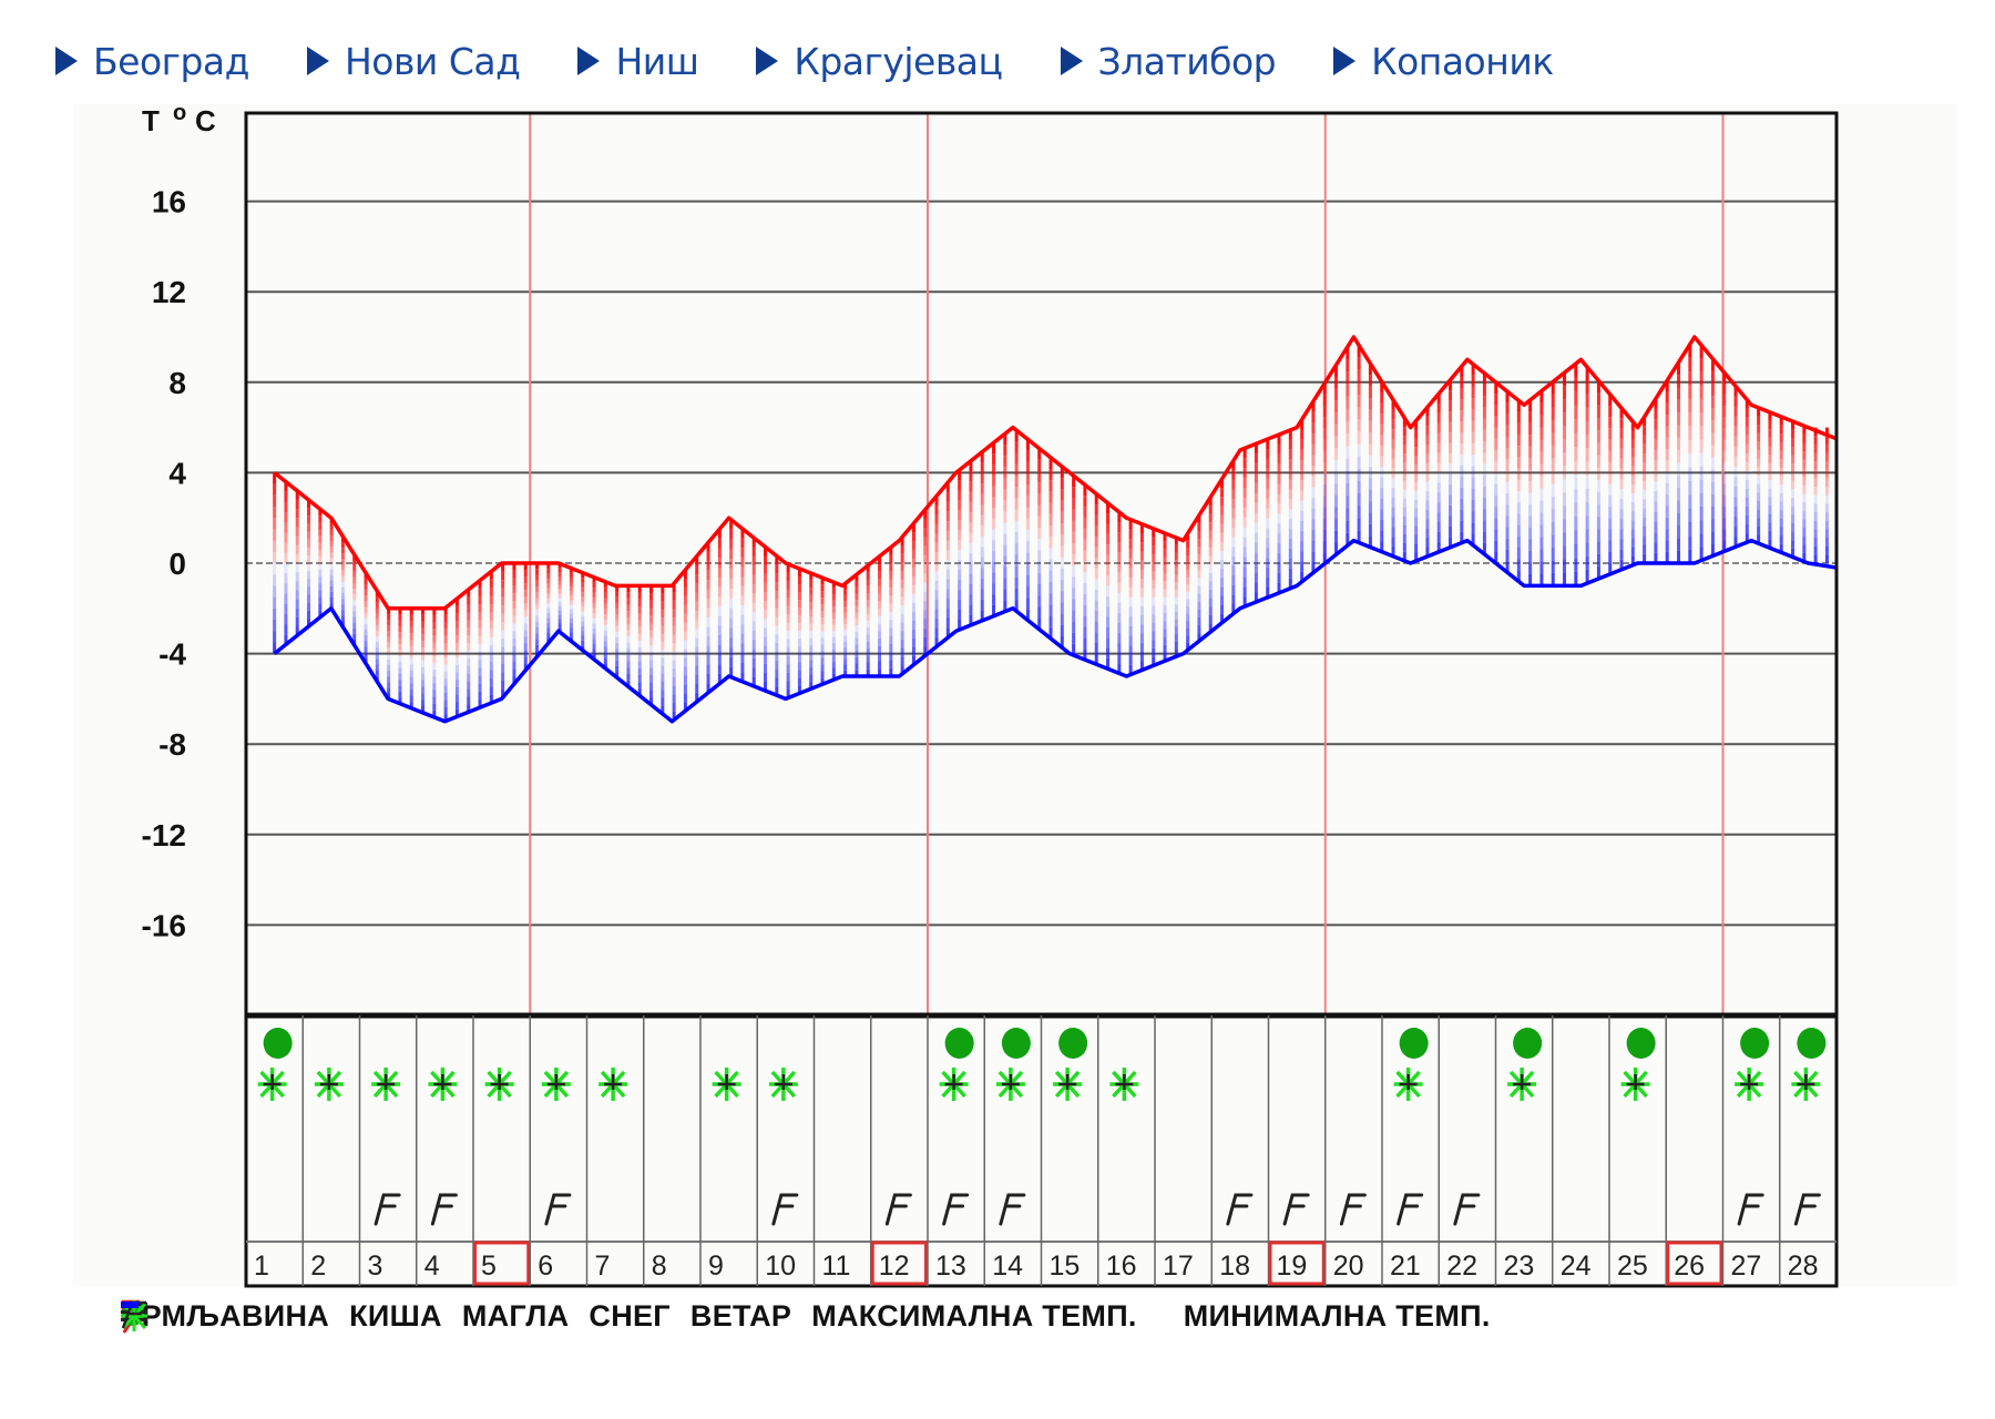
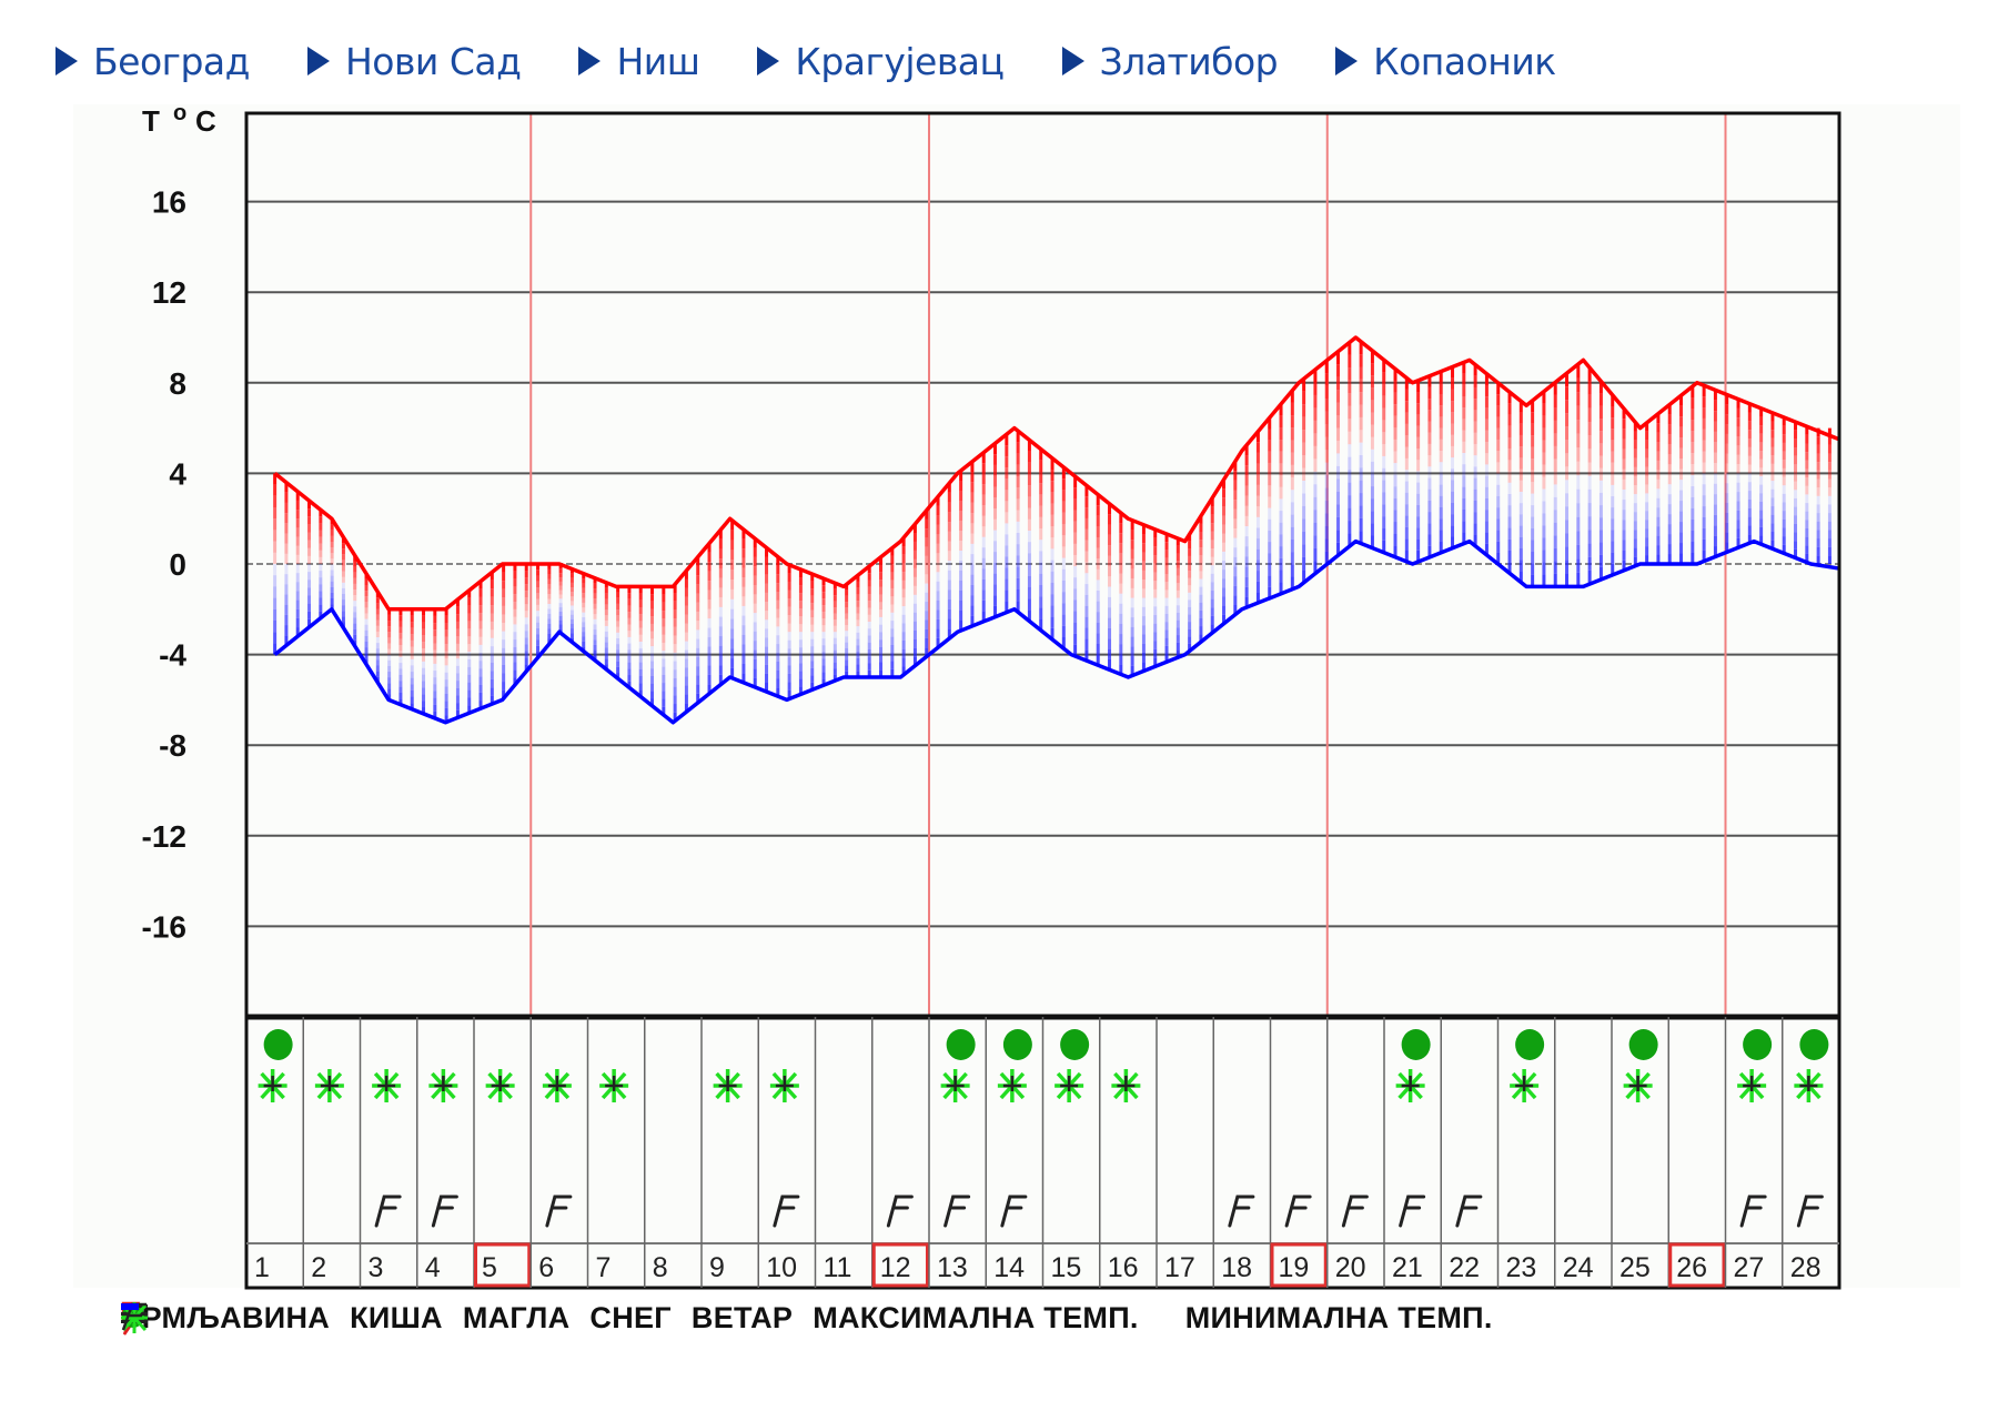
МАКСИМАЛНА ТЕМП./19: 6 -> 8
МАКСИМАЛНА ТЕМП./21: 6 -> 8
МАКСИМАЛНА ТЕМП./26: 10 -> 8
